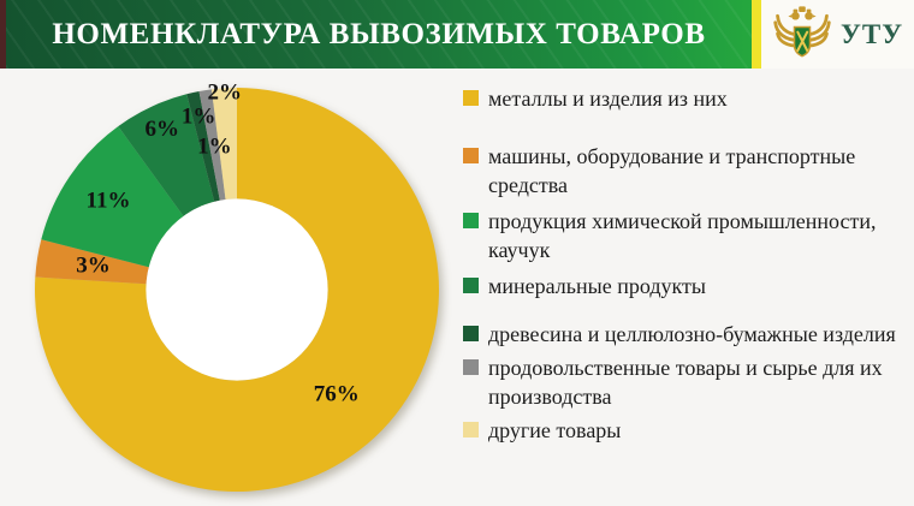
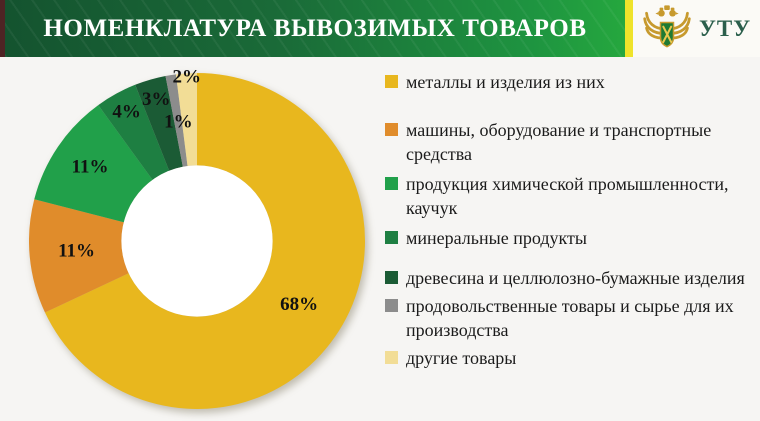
металлы и изделия из них: 76% -> 68%
машины, оборудование и транспортные средства: 3% -> 11%
минеральные продукты: 6% -> 4%
древесина и целлюлозно-бумажные изделия: 1% -> 3%
